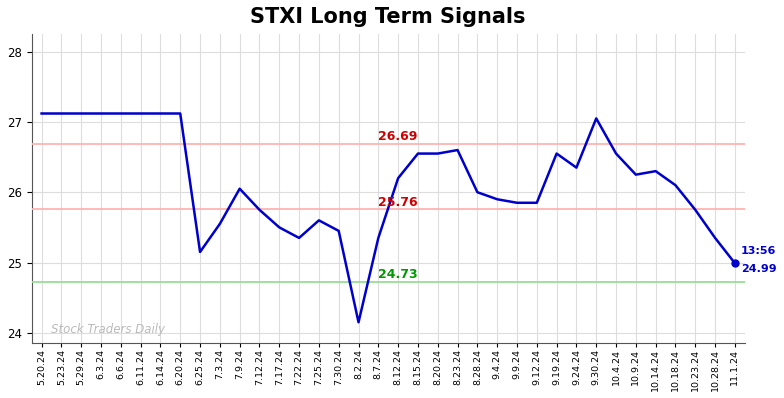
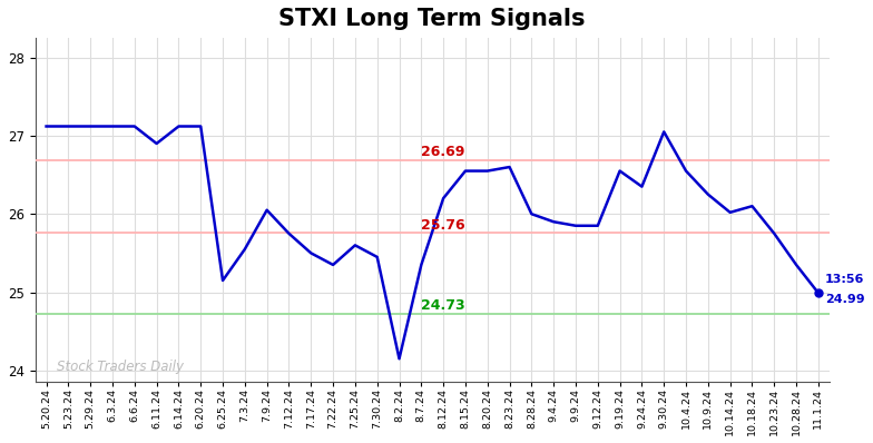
6.11.24: 27.12 -> 26.90
10.14.24: 26.30 -> 26.02
